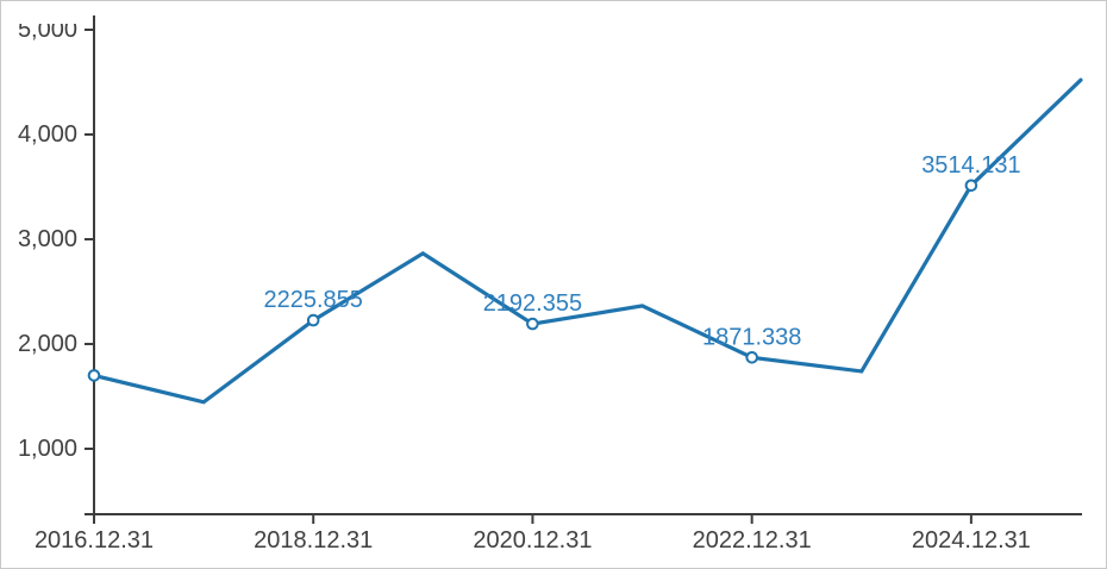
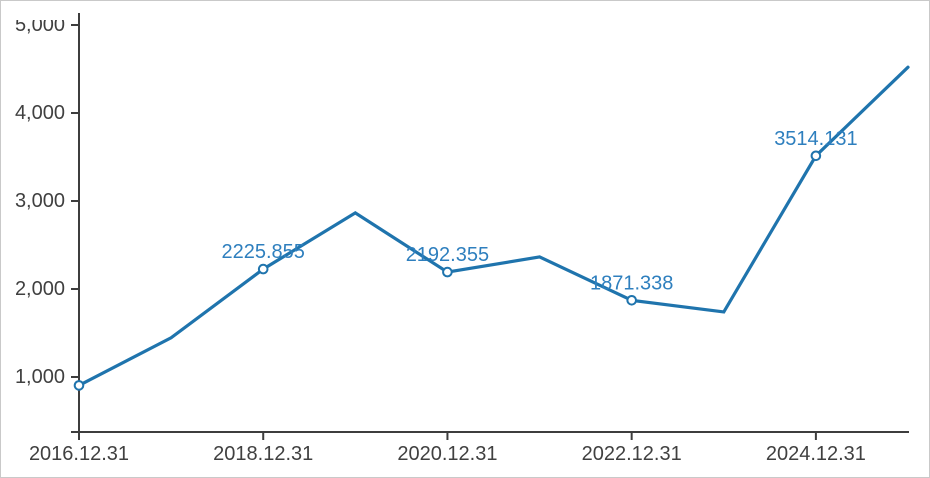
2016.12.31: 1700 -> 900
